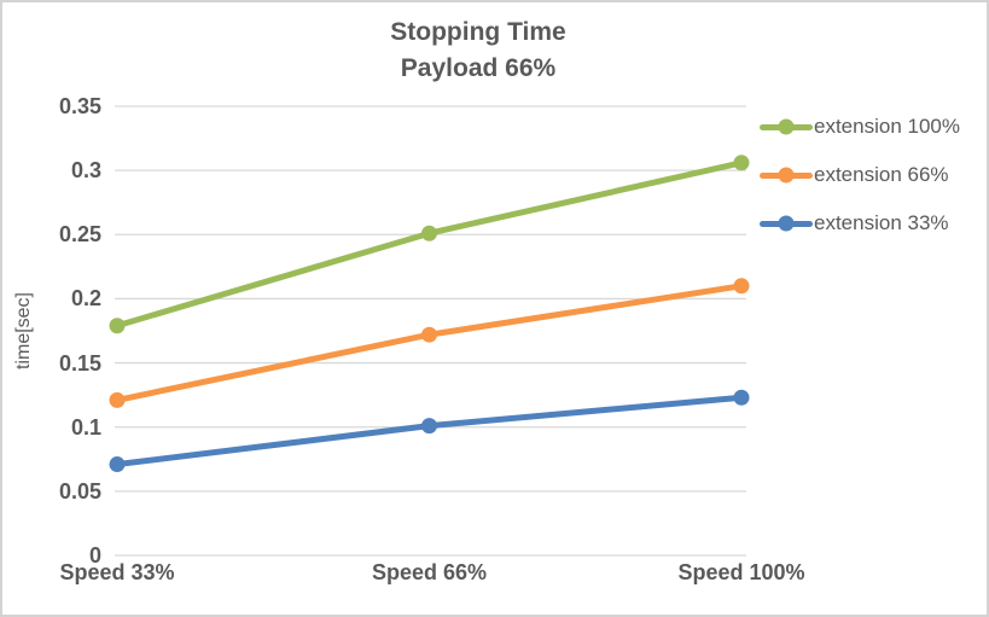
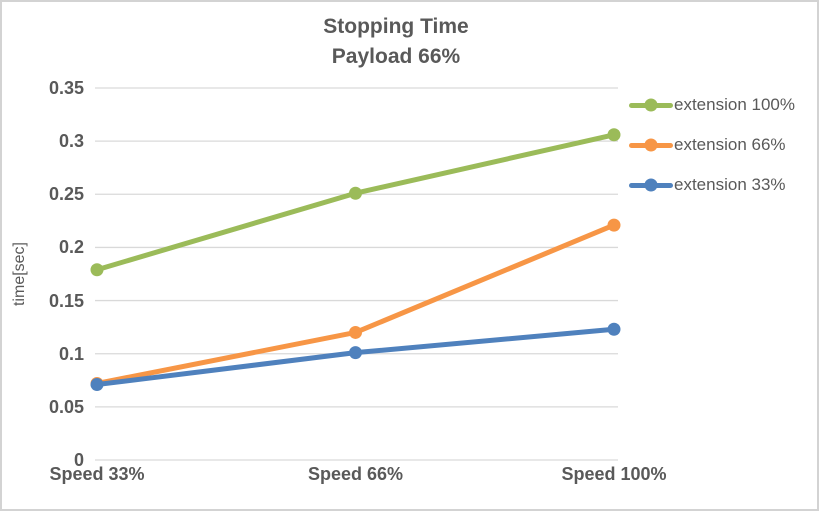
extension 66%/Speed 33%: 0.121 -> 0.072
extension 66%/Speed 66%: 0.172 -> 0.120
extension 66%/Speed 100%: 0.210 -> 0.221
